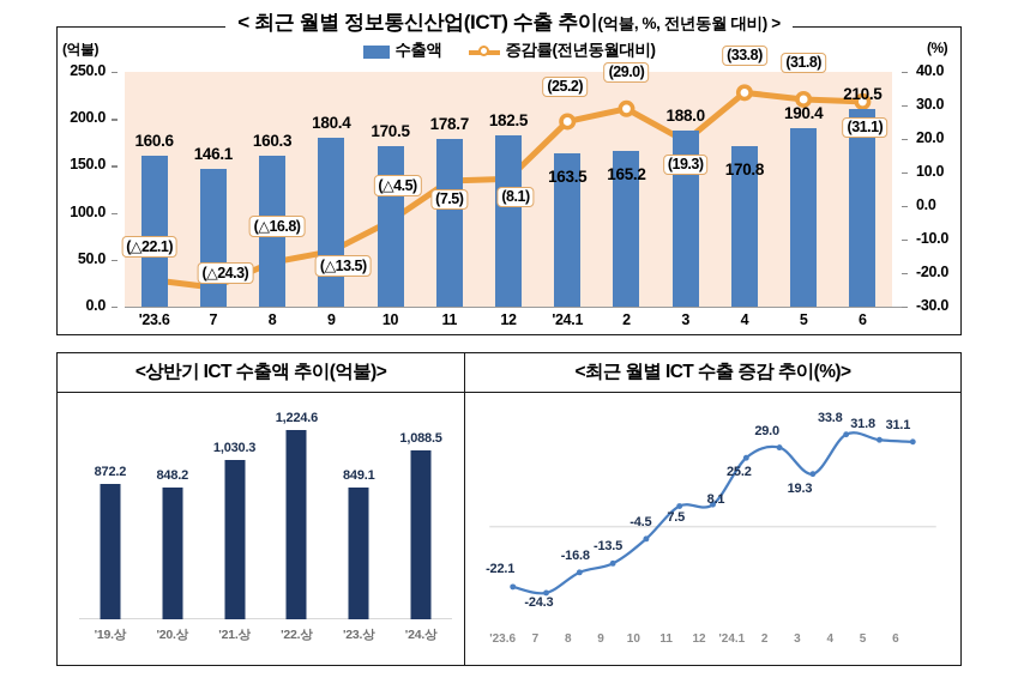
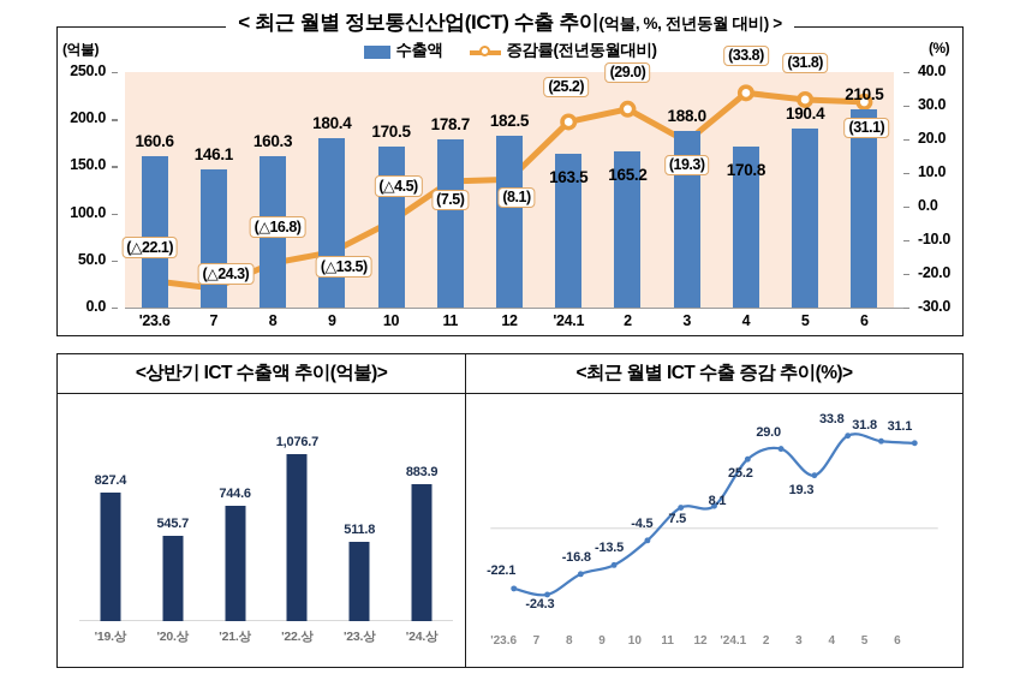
<상반기 ICT 수출액 추이(억불)>/'19.상: 872.2 -> 827.4
<상반기 ICT 수출액 추이(억불)>/'20.상: 848.2 -> 545.7
<상반기 ICT 수출액 추이(억불)>/'21.상: 1,030.3 -> 744.6
<상반기 ICT 수출액 추이(억불)>/'22.상: 1,224.6 -> 1,076.7
<상반기 ICT 수출액 추이(억불)>/'23.상: 849.1 -> 511.8
<상반기 ICT 수출액 추이(억불)>/'24.상: 1,088.5 -> 883.9
